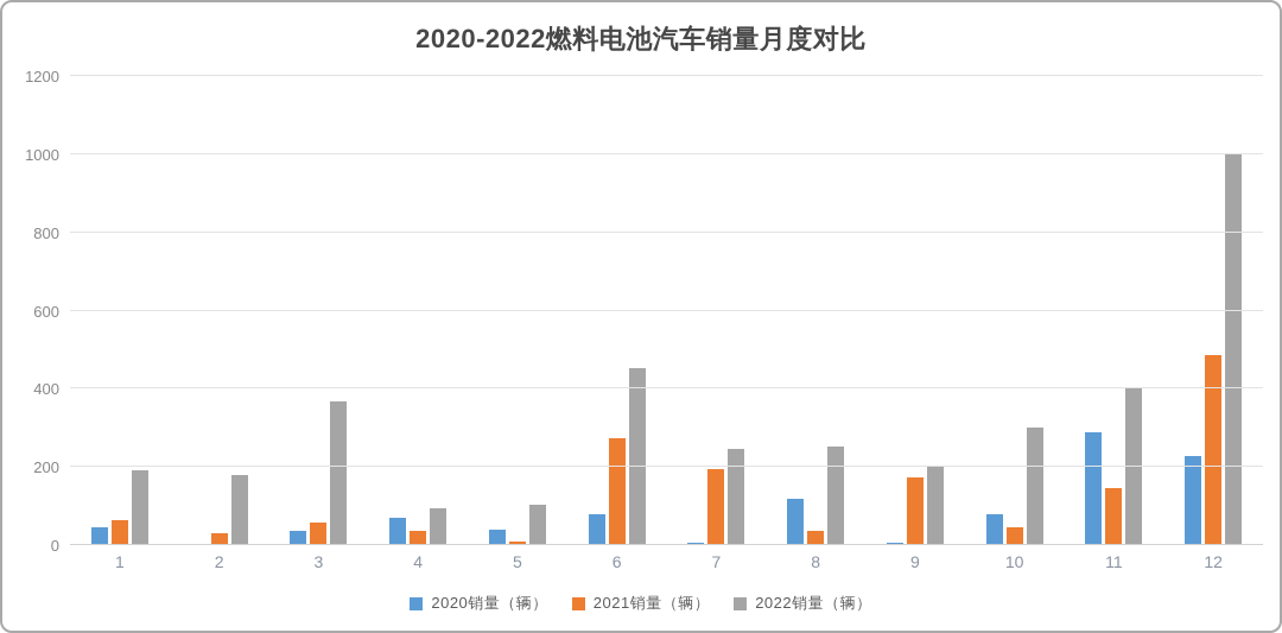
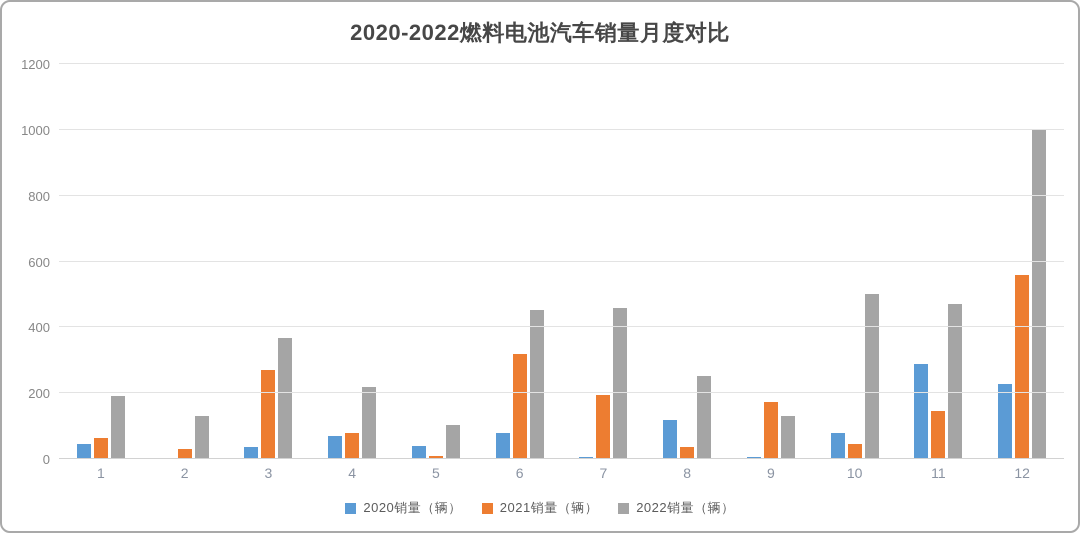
2022销量（辆）/2: 180 -> 130
2021销量（辆）/3: 60 -> 270
2021销量（辆）/4: 40 -> 80
2022销量（辆）/4: 90 -> 220
2021销量（辆）/6: 270 -> 320
2022销量（辆）/7: 240 -> 460
2022销量（辆）/9: 200 -> 130
2022销量（辆）/10: 300 -> 500
2022销量（辆）/11: 400 -> 470
2021销量（辆）/12: 480 -> 560
